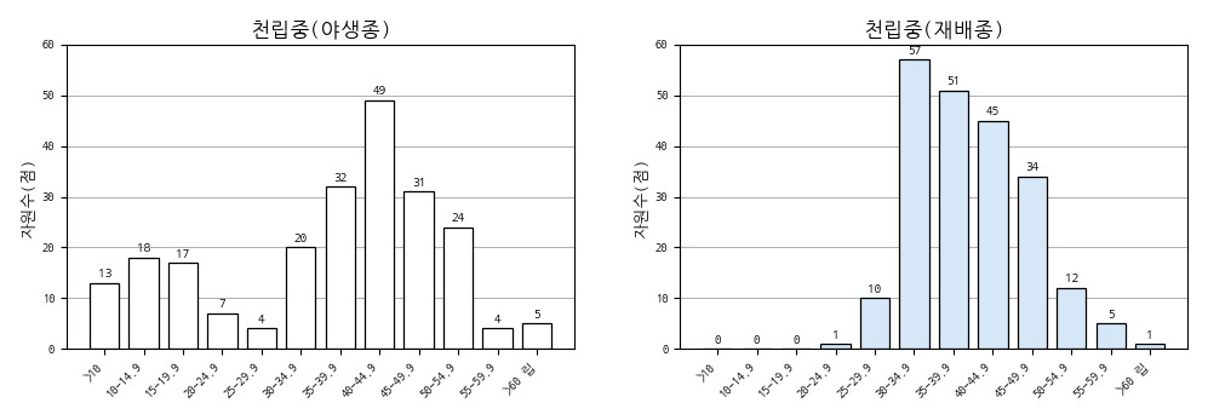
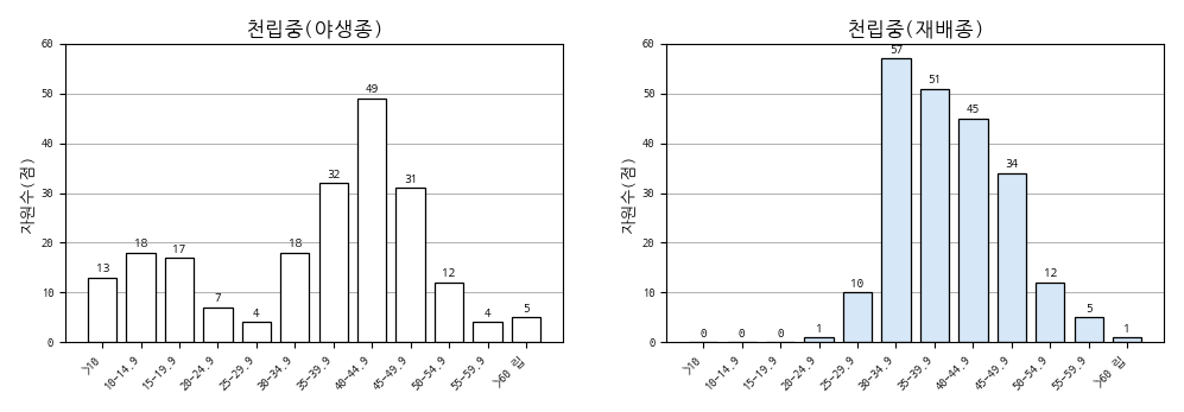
천립중(야생종)/30-34.9: 20 -> 18
천립중(야생종)/50-54.9: 24 -> 12
